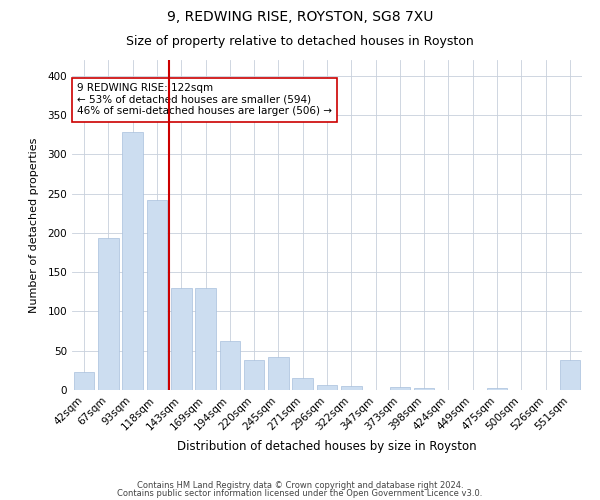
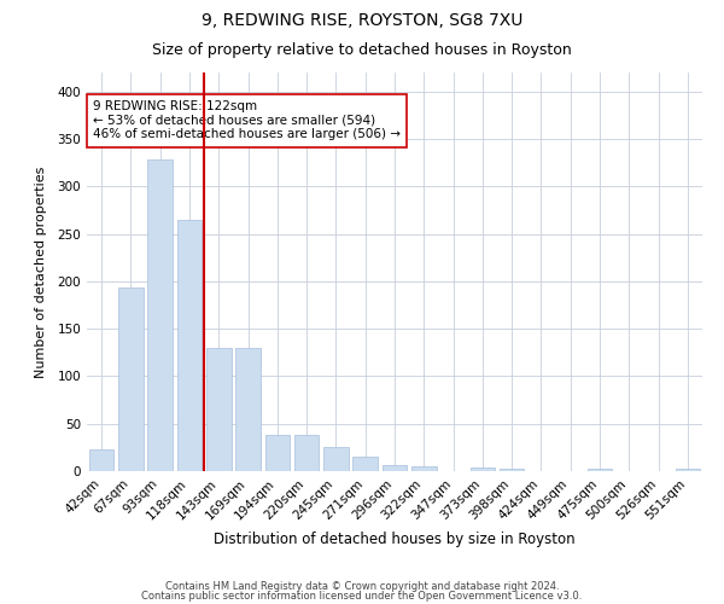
118sqm: 242 -> 265
194sqm: 62 -> 38
245sqm: 42 -> 25
551sqm: 38 -> 2
